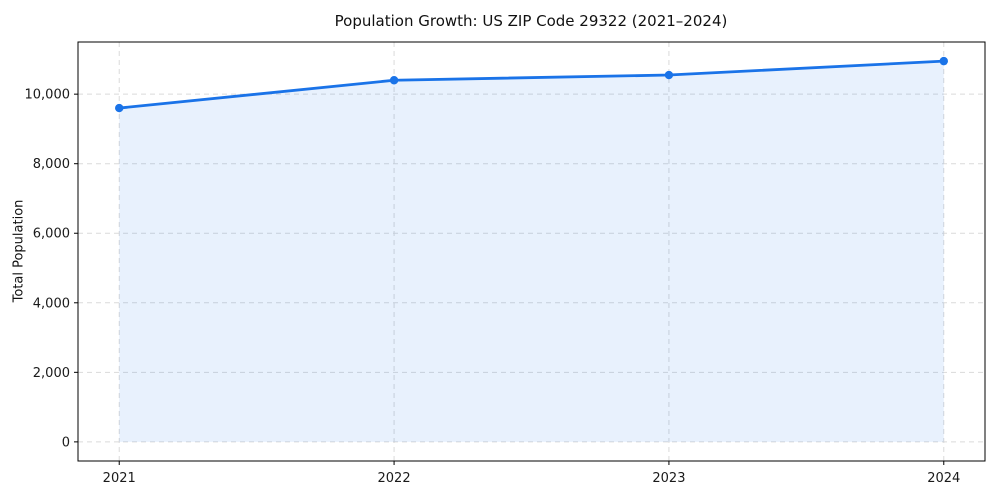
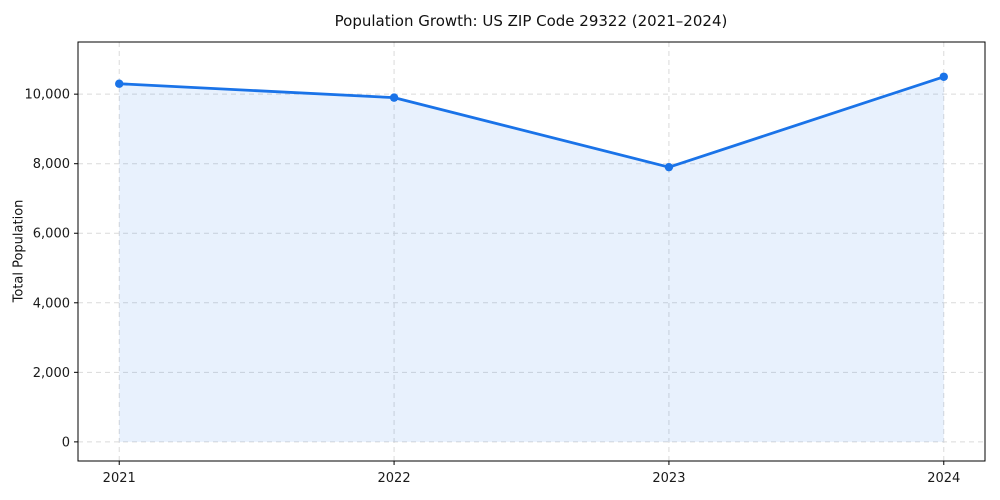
2021: 9600 -> 10300
2022: 10400 -> 9900
2023: 10600 -> 7900
2024: 11000 -> 10500
